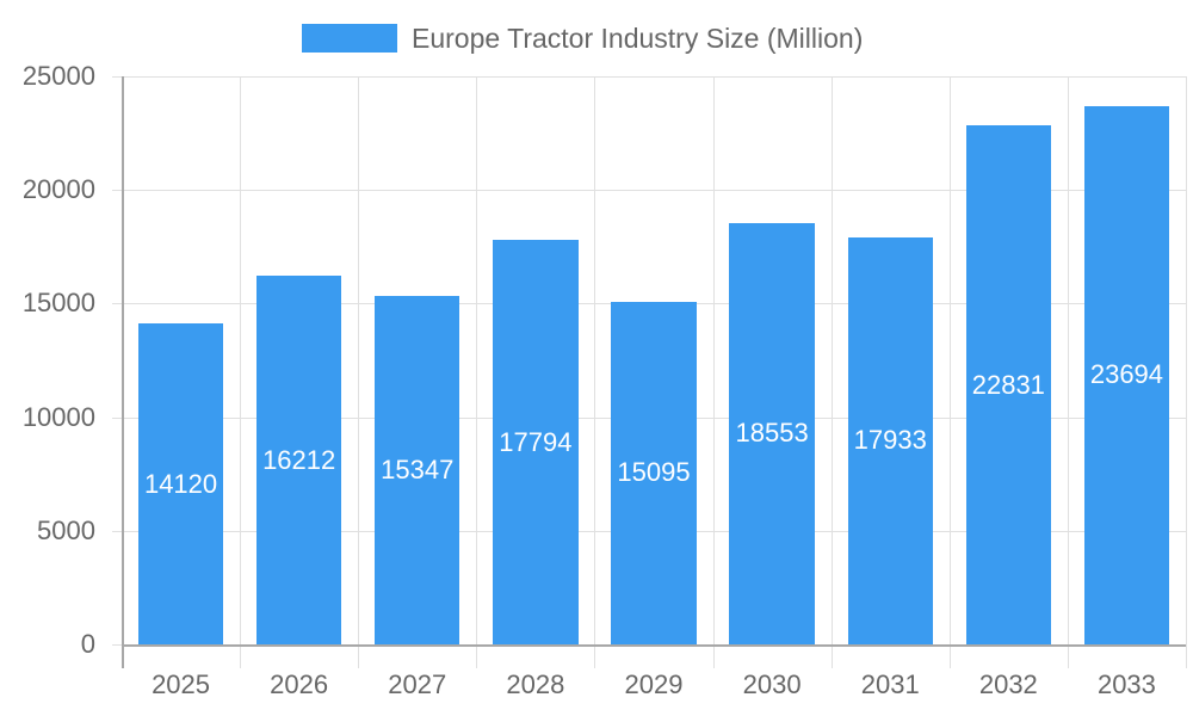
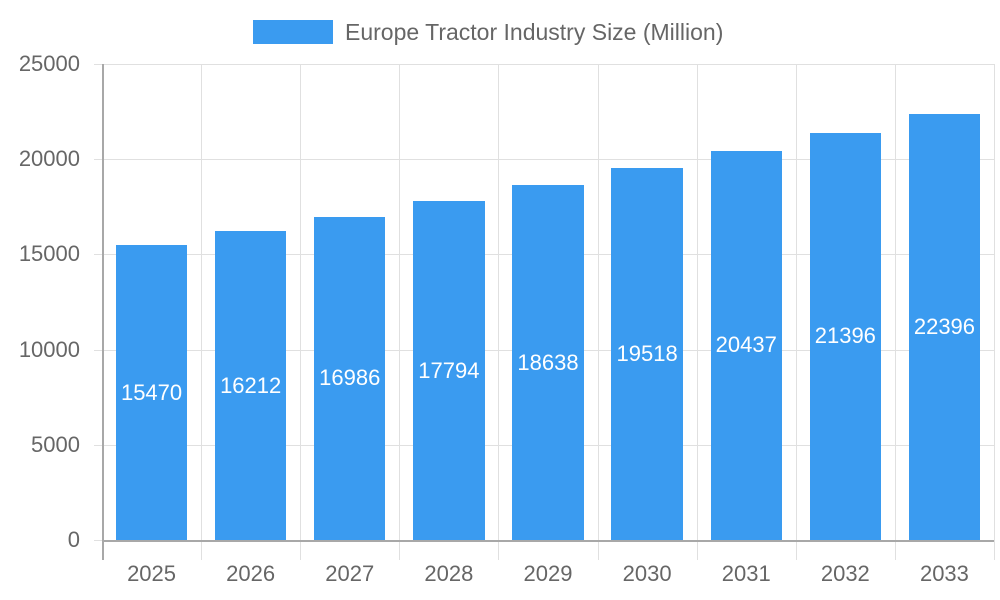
2025: 14120 -> 15470
2027: 15347 -> 16986
2029: 15095 -> 18638
2030: 18553 -> 19518
2031: 17933 -> 20437
2032: 22831 -> 21396
2033: 23694 -> 22396
